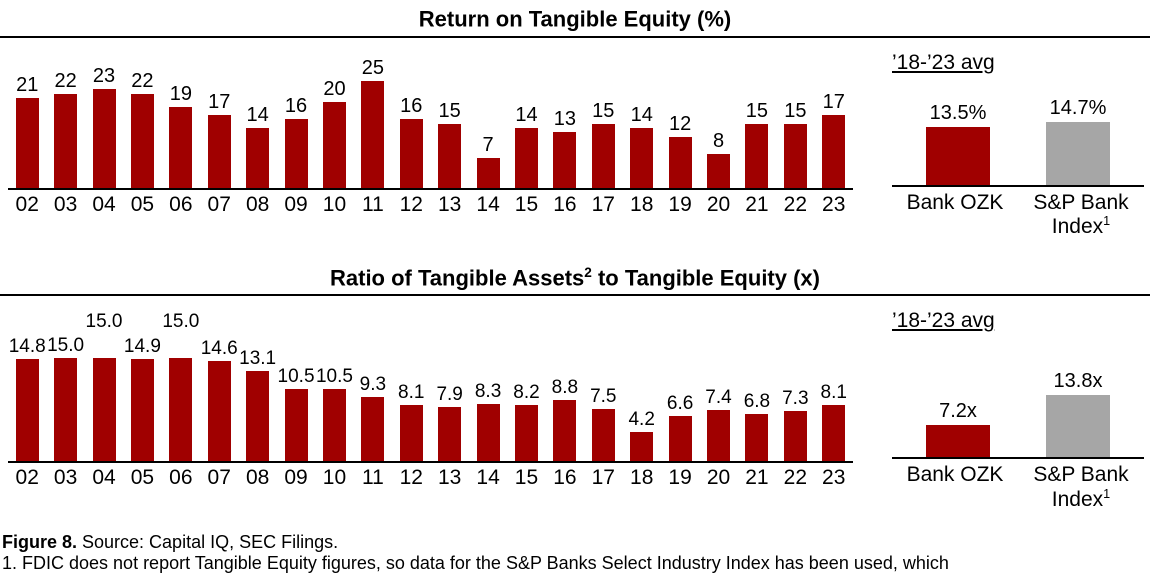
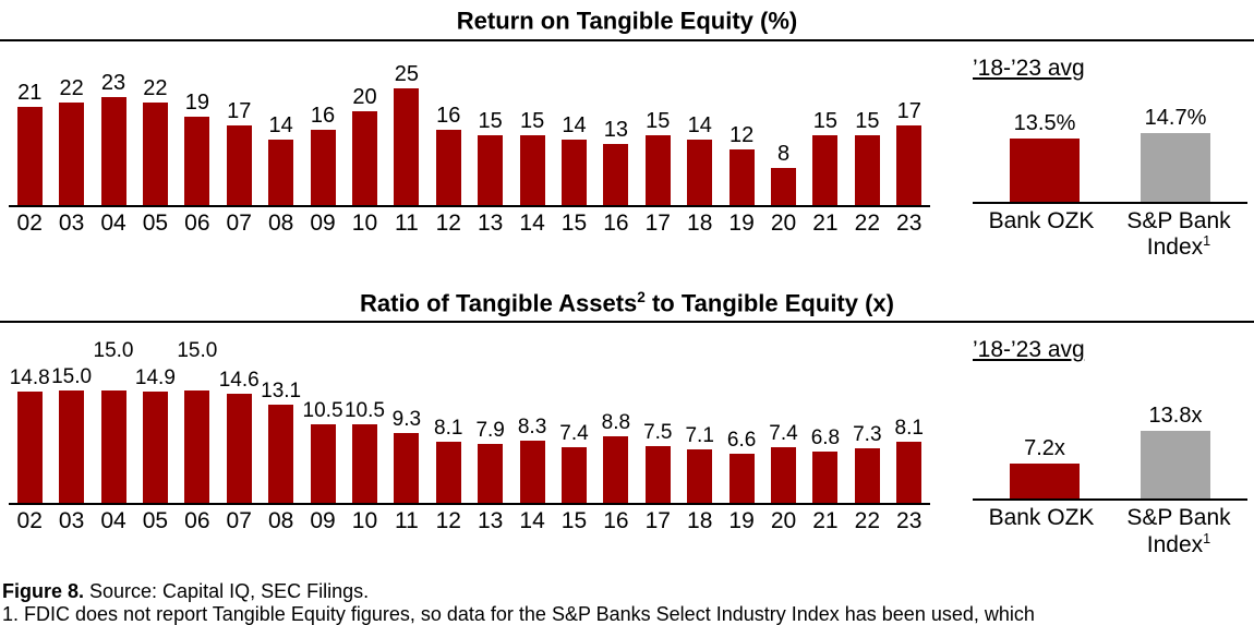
Return on Tangible Equity (%)/14: 7 -> 15
Ratio of Tangible Assets2 to Tangible Equity (x)/15: 8.2 -> 7.4
Ratio of Tangible Assets2 to Tangible Equity (x)/18: 4.2 -> 7.1
